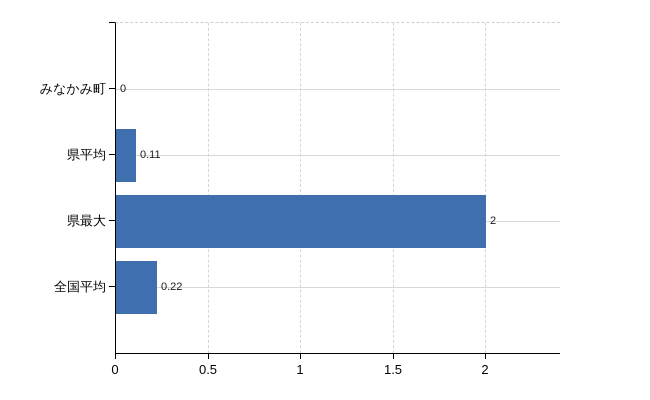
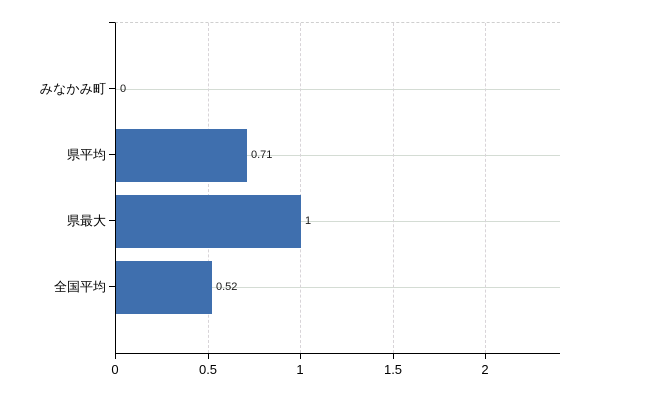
県平均: 0.11 -> 0.71
県最大: 2 -> 1
全国平均: 0.22 -> 0.52
